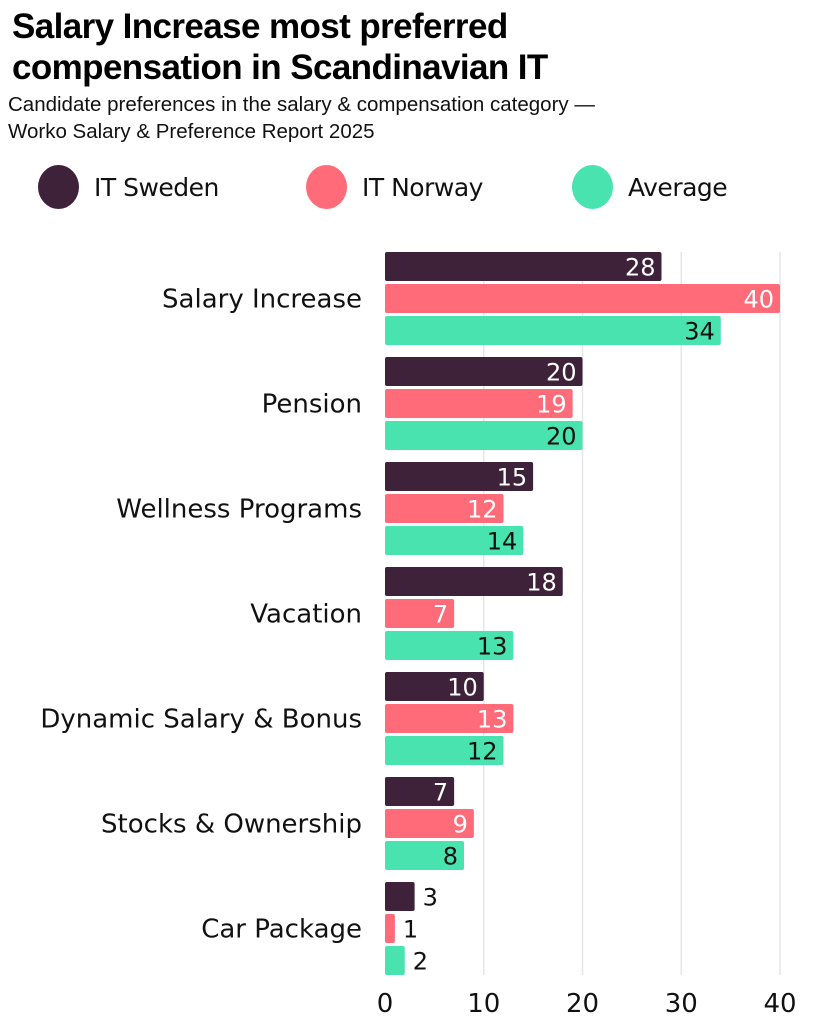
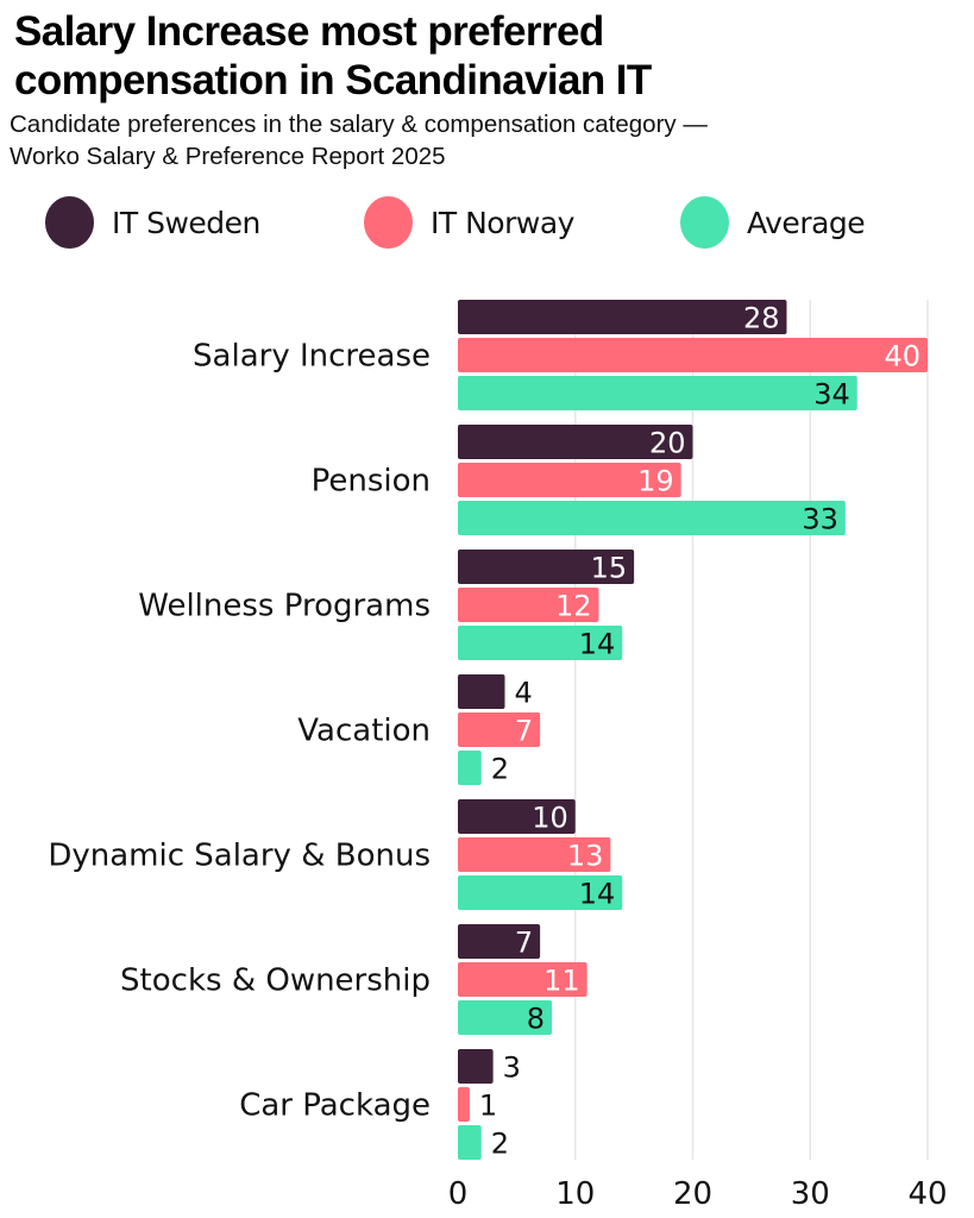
Average/Pension: 20 -> 33
IT Sweden/Vacation: 18 -> 4
Average/Vacation: 13 -> 2
Average/Dynamic Salary & Bonus: 12 -> 14
IT Norway/Stocks & Ownership: 9 -> 11
